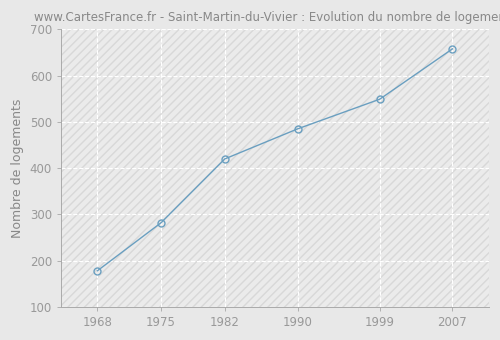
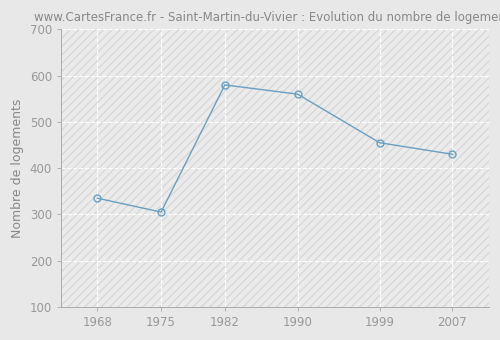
1968: 178 -> 335
1975: 282 -> 305
1982: 420 -> 580
1990: 485 -> 560
1999: 549 -> 455
2007: 658 -> 430
